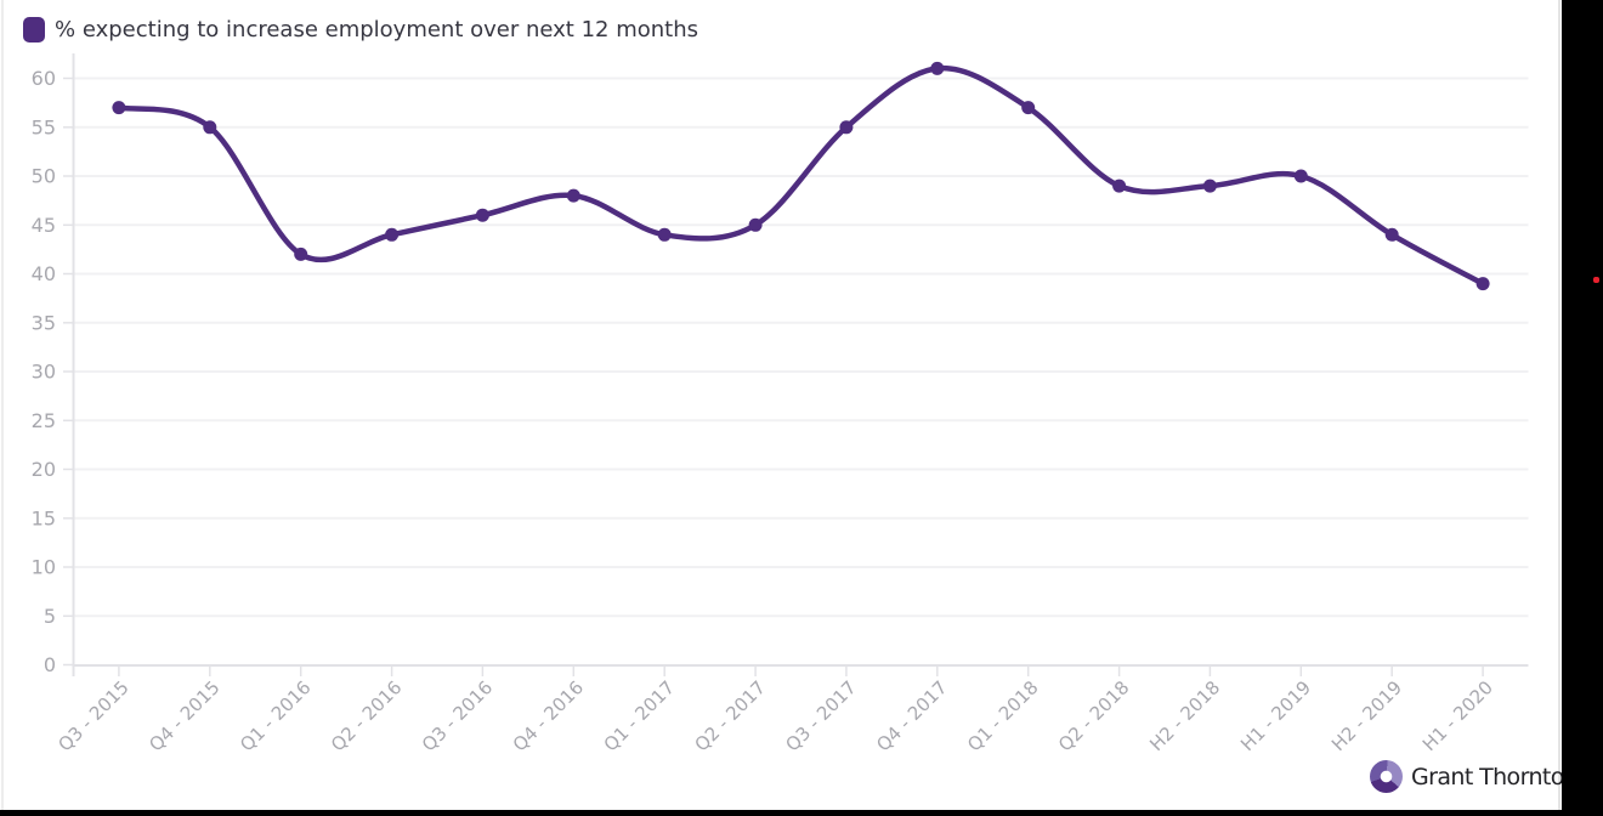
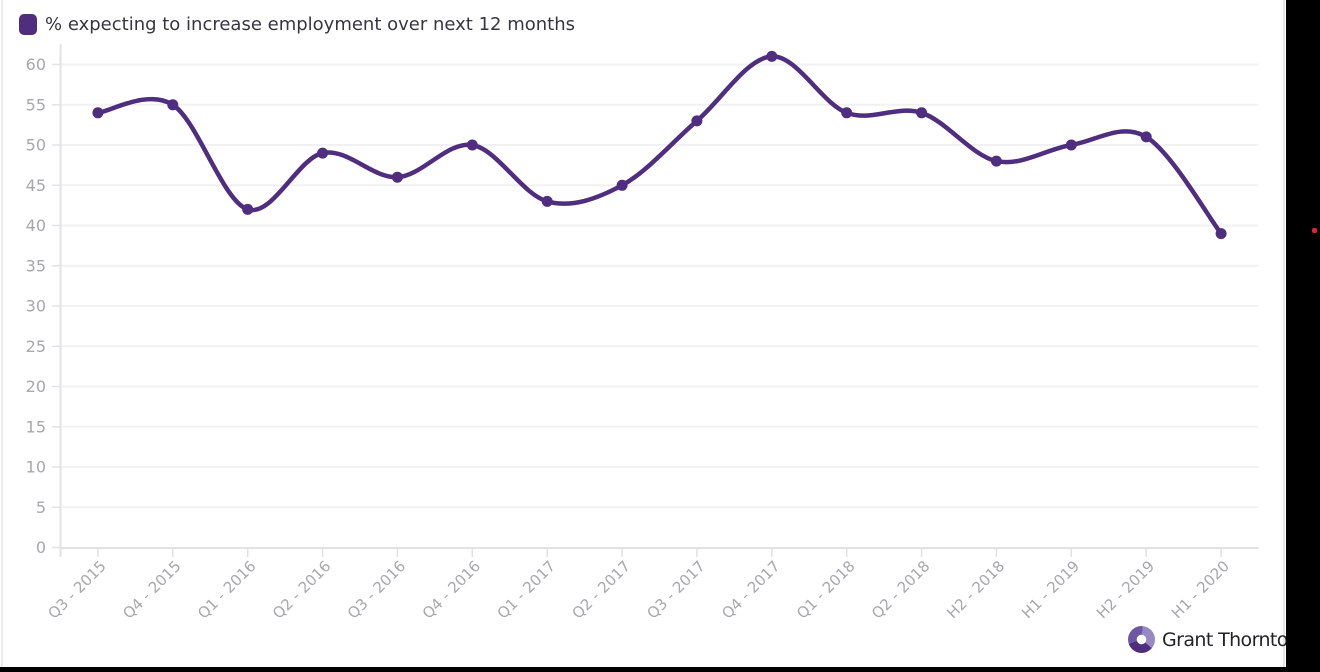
Q3 - 2015: 57 -> 54
Q2 - 2016: 44 -> 49
Q4 - 2016: 48 -> 50
Q1 - 2017: 44 -> 43
Q3 - 2017: 55 -> 53
Q1 - 2018: 57 -> 54
Q2 - 2018: 49 -> 54
H2 - 2018: 49 -> 48
H2 - 2019: 44 -> 51
